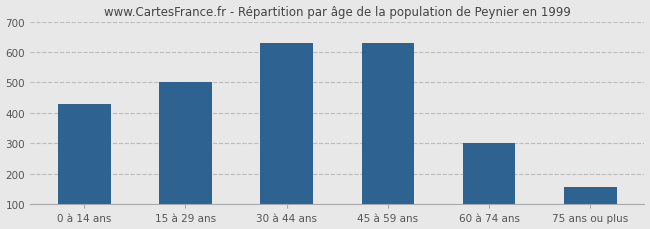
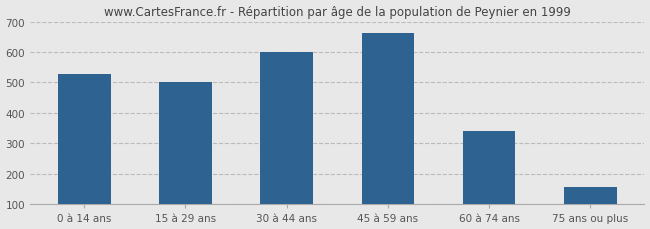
0 à 14 ans: 430 -> 527
30 à 44 ans: 630 -> 600
45 à 59 ans: 630 -> 663
60 à 74 ans: 300 -> 341
